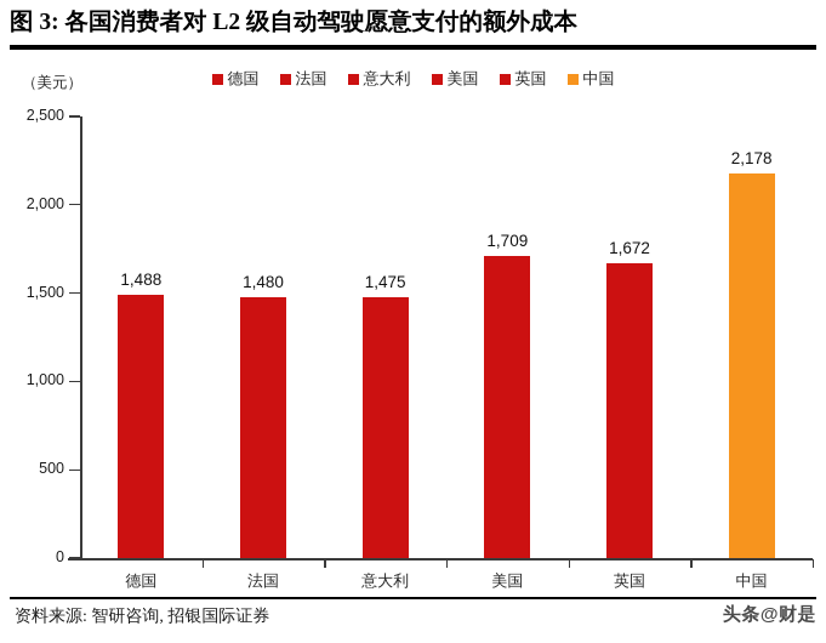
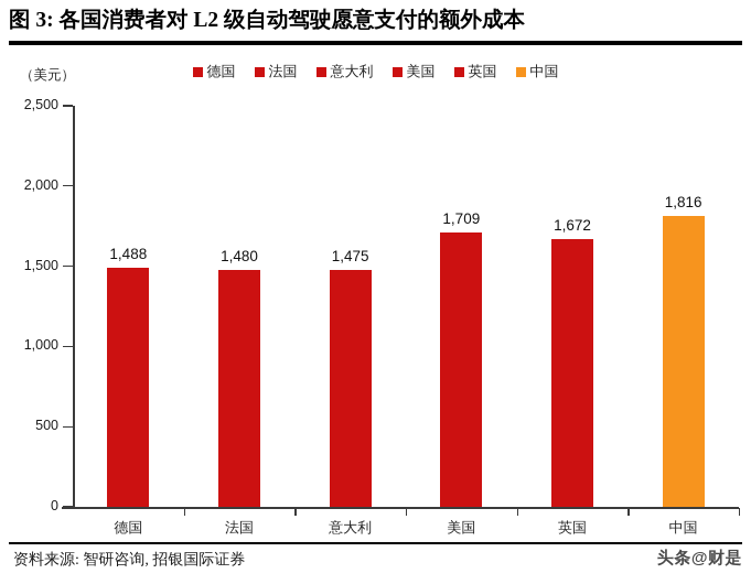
中国: 2,178 -> 1,816
